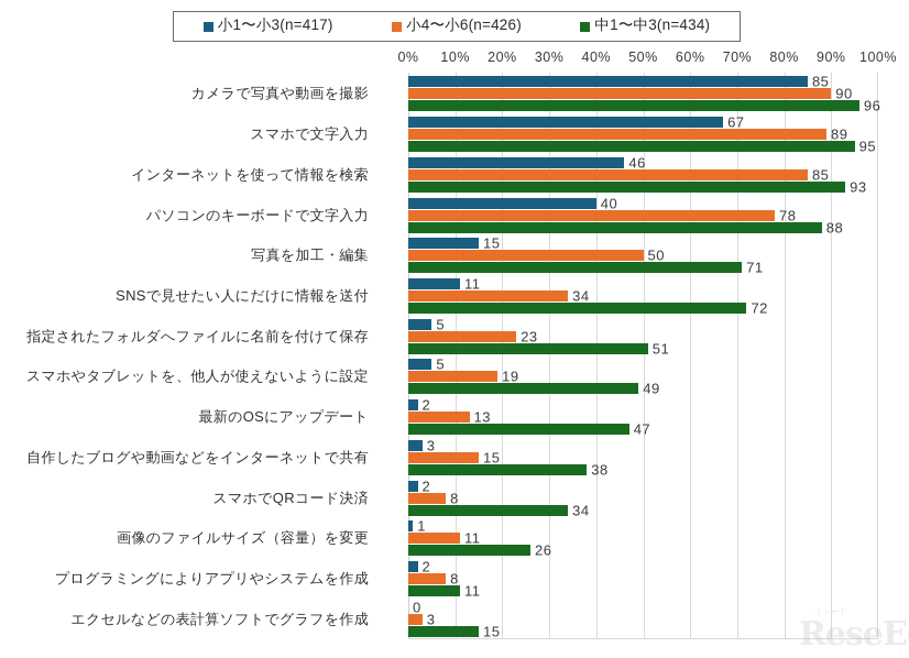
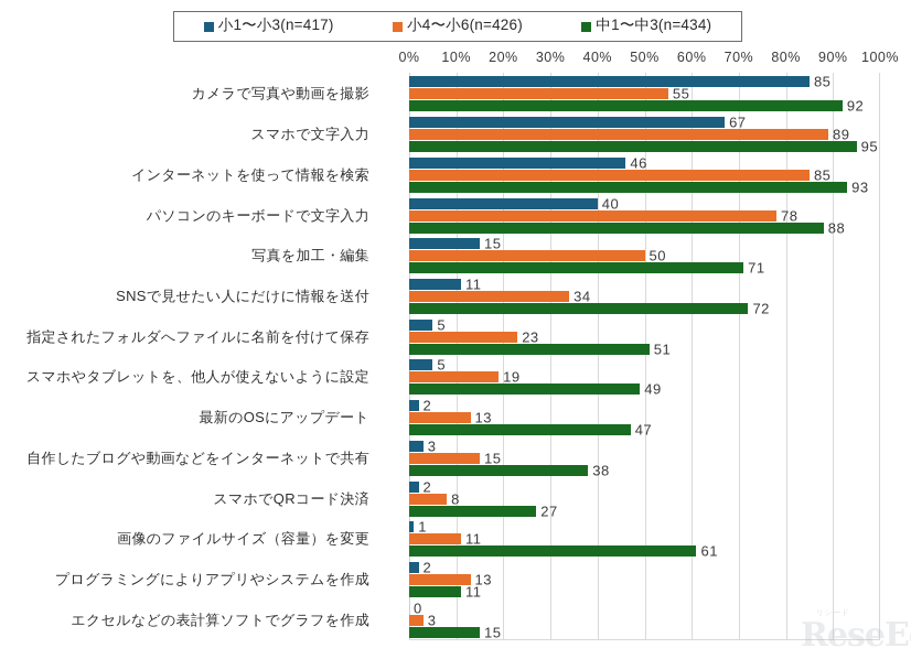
小4〜小6(n=426)/カメラで写真や動画を撮影: 90 -> 55
中1〜中3(n=434)/カメラで写真や動画を撮影: 96 -> 92
中1〜中3(n=434)/スマホでQRコード決済: 34 -> 27
中1〜中3(n=434)/画像のファイルサイズ（容量）を変更: 26 -> 61
小4〜小6(n=426)/プログラミングによりアプリやシステムを作成: 8 -> 13
